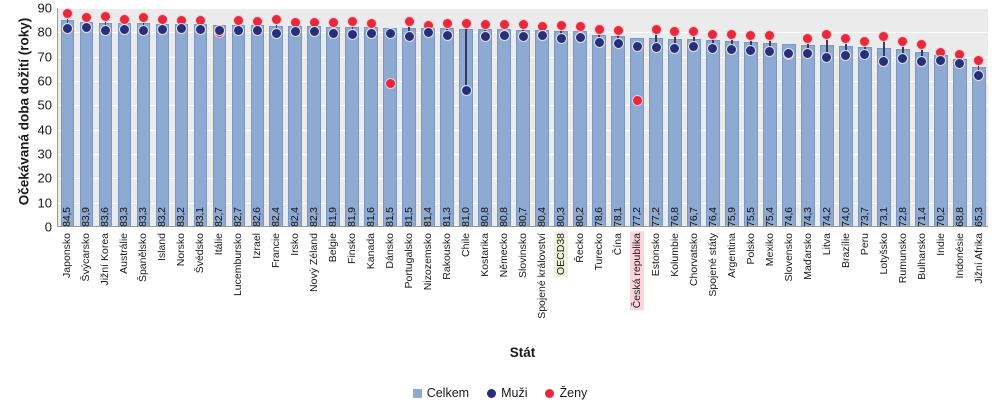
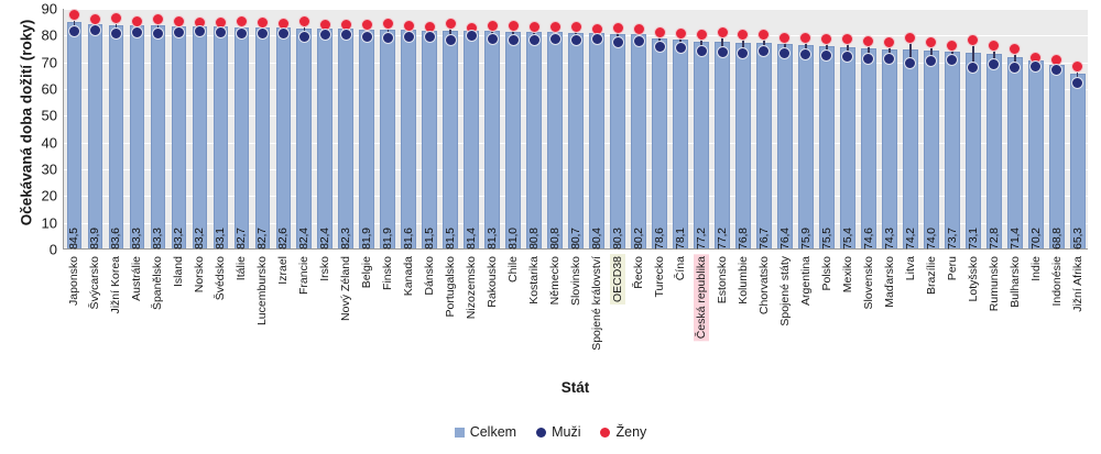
Ženy/Itálie: 80 -> 85
Ženy/Dánsko: 59 -> 83
Muži/Chile: 56 -> 78
Ženy/Česká republika: 52 -> 80
Ženy/Slovensko: 71 -> 78
